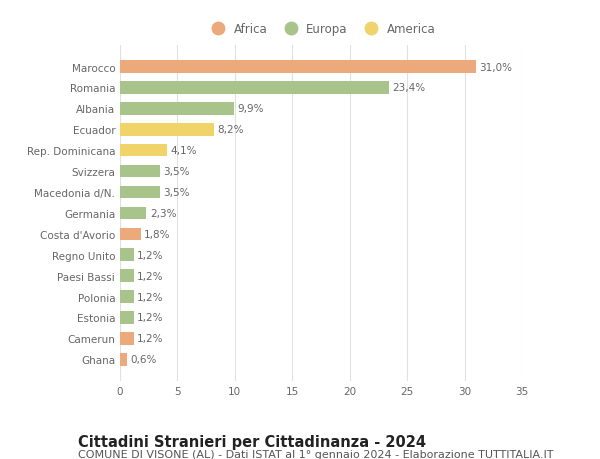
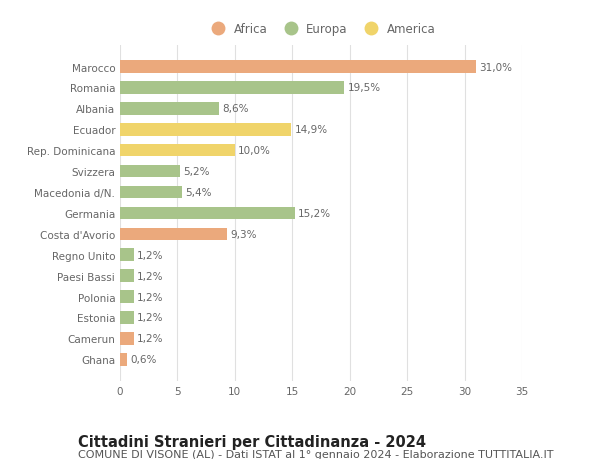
Romania: 23,4% -> 19,5%
Albania: 9,9% -> 8,6%
Ecuador: 8,2% -> 14,9%
Rep. Dominicana: 4,1% -> 10,0%
Svizzera: 3,5% -> 5,2%
Macedonia d/N.: 3,5% -> 5,4%
Germania: 2,3% -> 15,2%
Costa d'Avorio: 1,8% -> 9,3%
